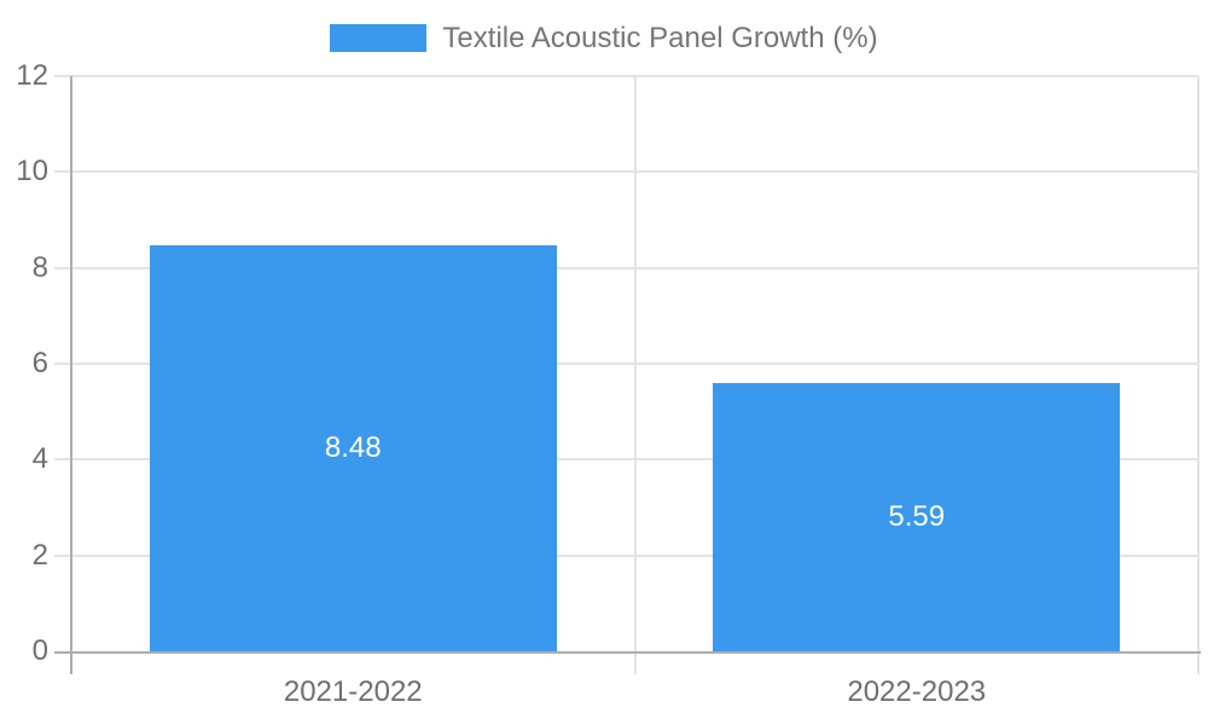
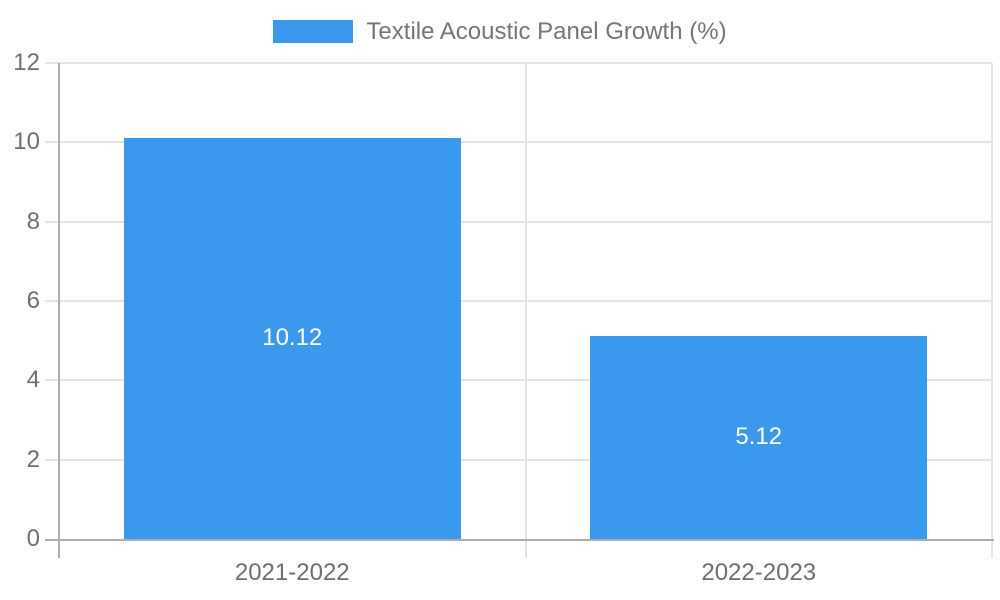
2021-2022: 8.48 -> 10.12
2022-2023: 5.59 -> 5.12
